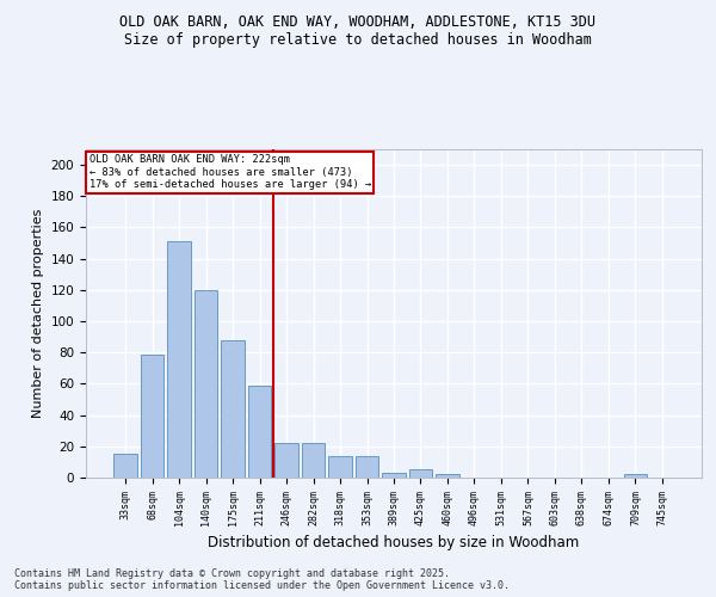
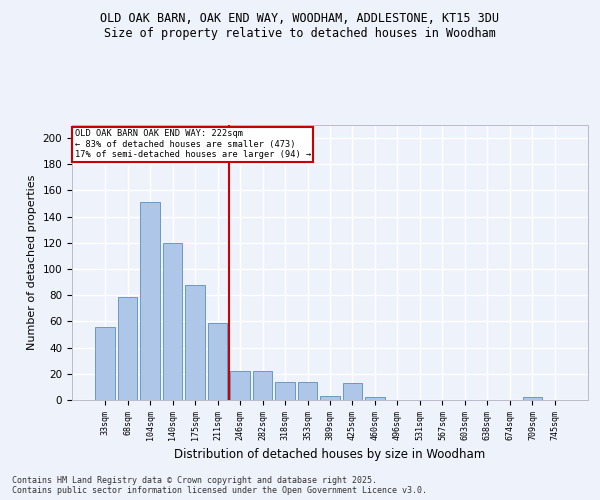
33sqm: 15 -> 56
425sqm: 5 -> 13
